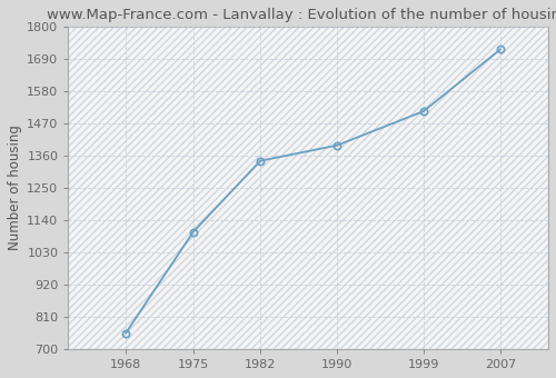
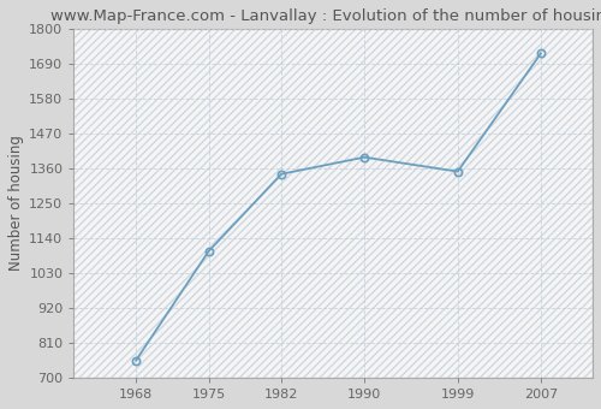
1999: 1511 -> 1350
